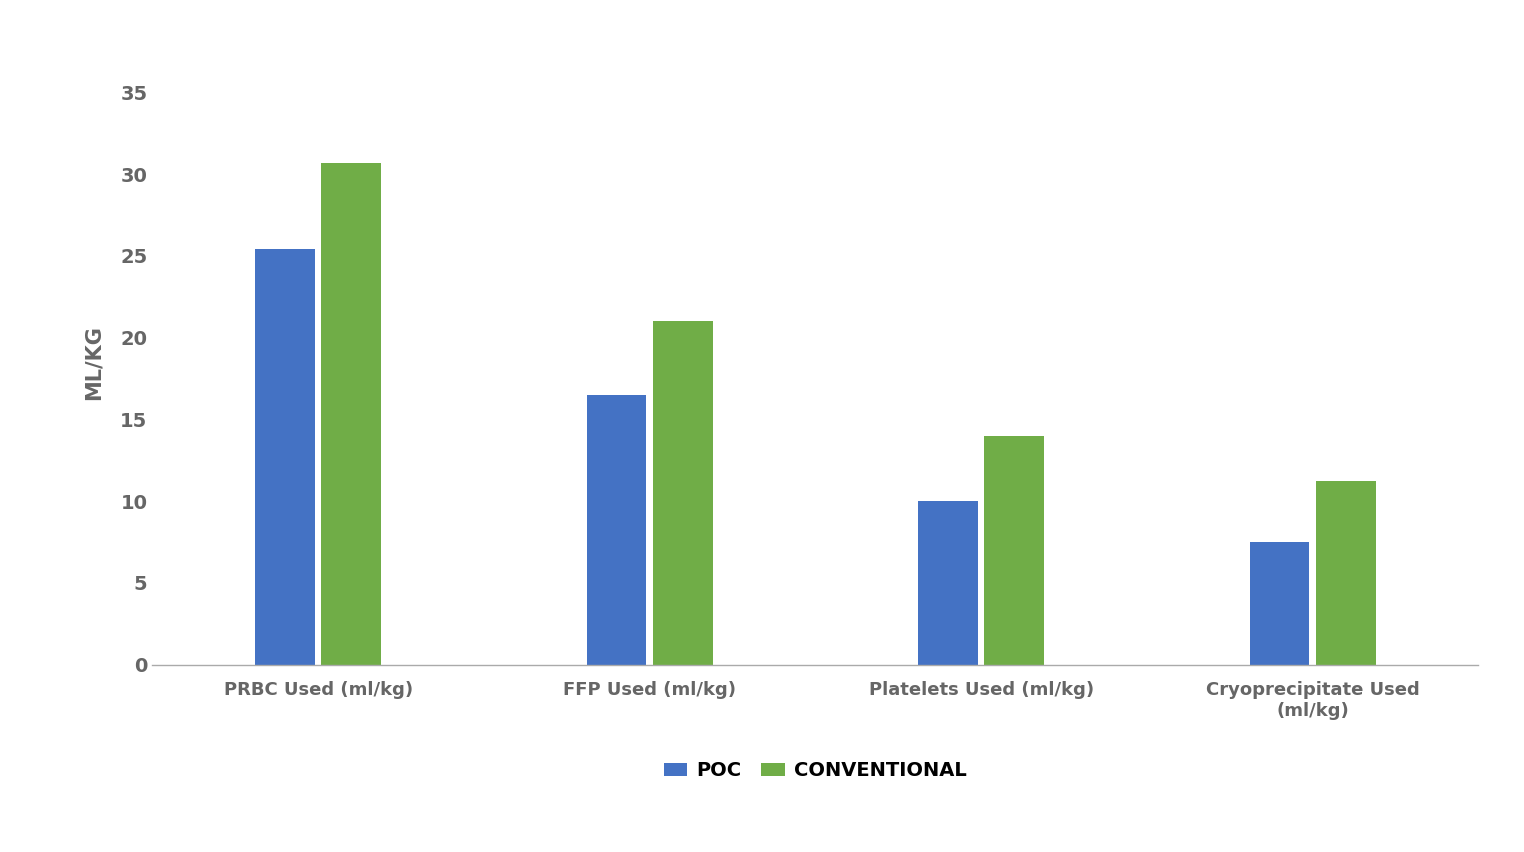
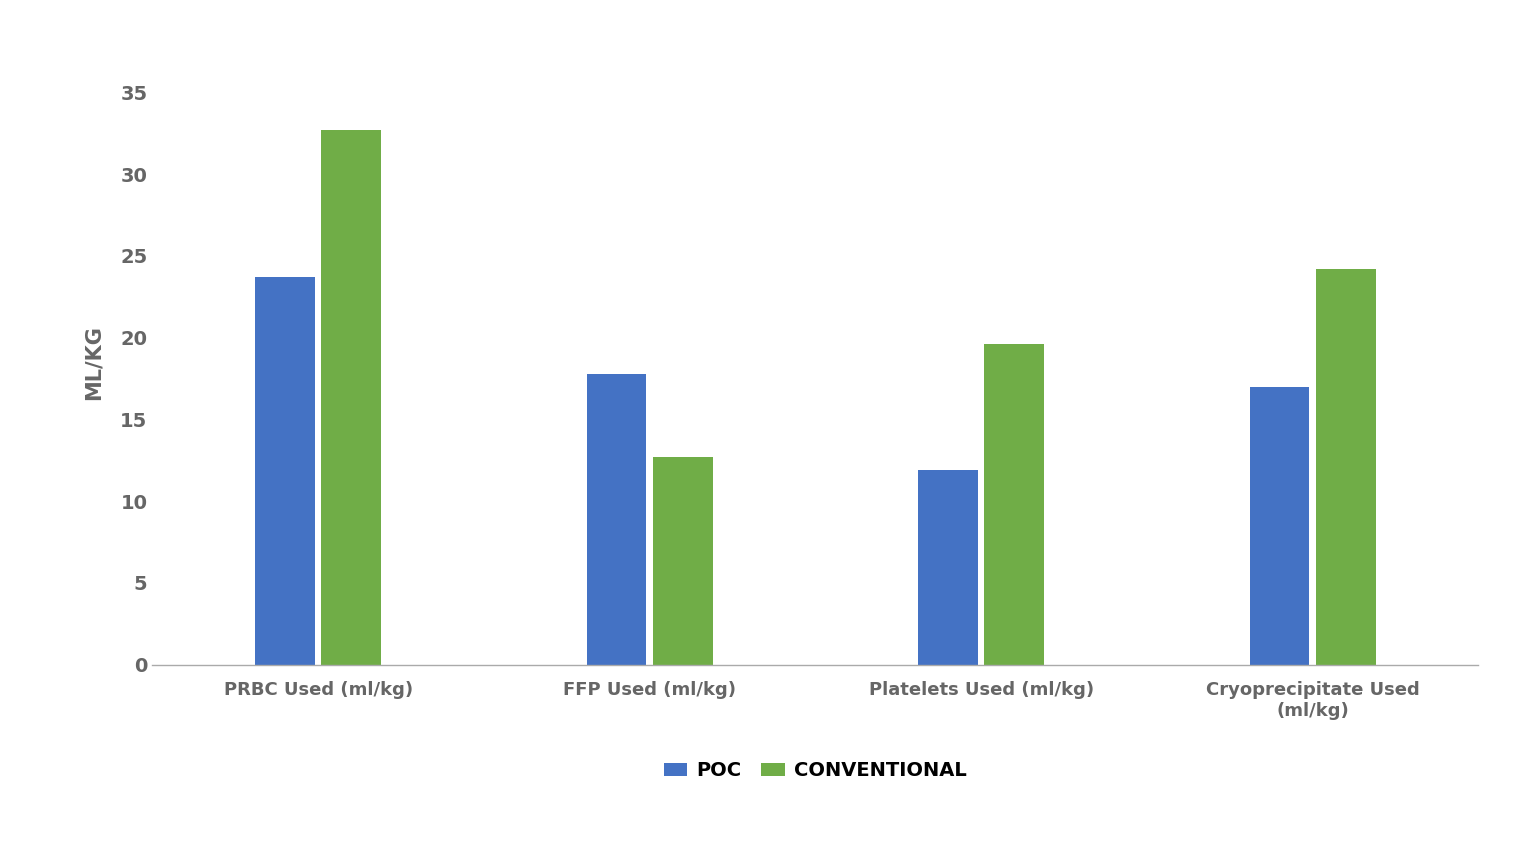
POC/PRBC Used (ml/kg): 25.4 -> 23.7
CONVENTIONAL/PRBC Used (ml/kg): 30.7 -> 32.7
POC/FFP Used (ml/kg): 16.5 -> 17.8
CONVENTIONAL/FFP Used (ml/kg): 21.0 -> 12.7
POC/Platelets Used (ml/kg): 10.0 -> 11.9
CONVENTIONAL/Platelets Used (ml/kg): 14.0 -> 19.6
POC/Cryoprecipitate Used (ml/kg): 7.5 -> 17.0
CONVENTIONAL/Cryoprecipitate Used (ml/kg): 11.2 -> 24.2
